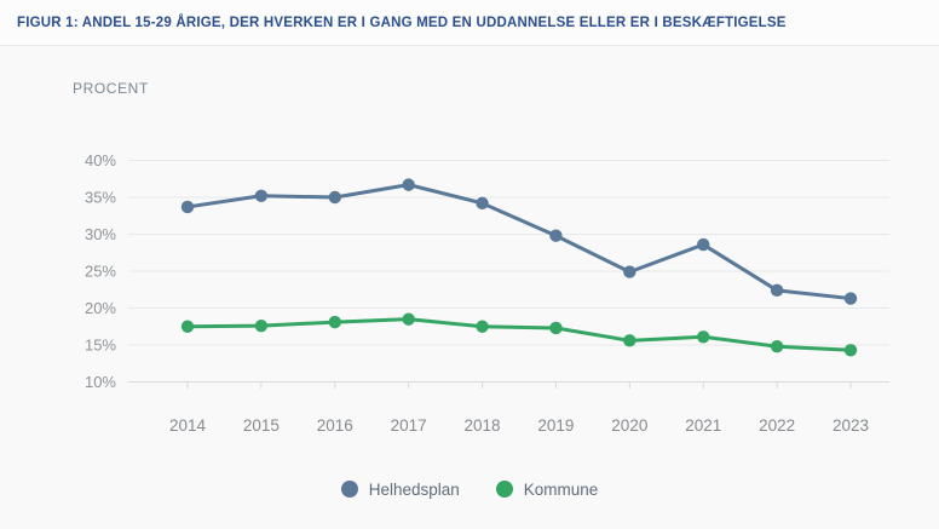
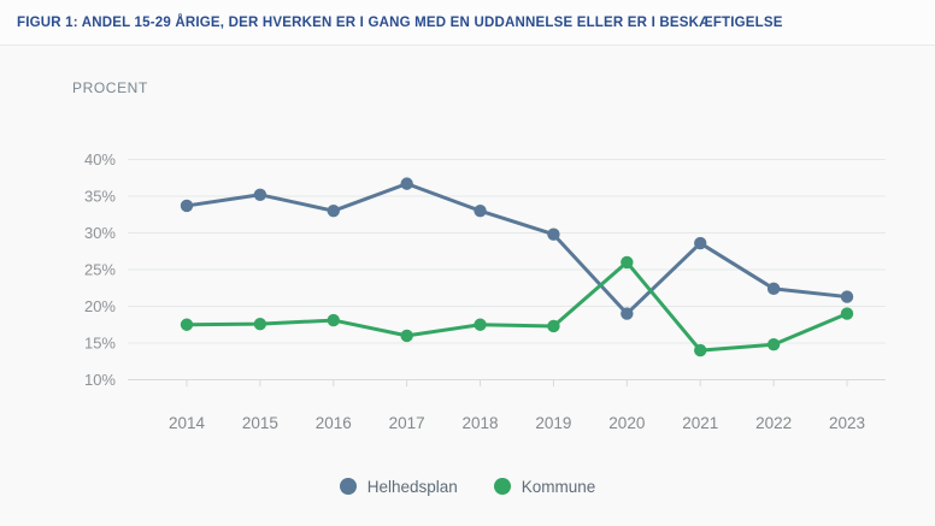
Helhedsplan/2016: 35% -> 33%
Kommune/2017: 18% -> 16%
Helhedsplan/2018: 34% -> 33%
Helhedsplan/2020: 25% -> 19%
Kommune/2020: 16% -> 26%
Kommune/2021: 16% -> 14%
Kommune/2023: 14% -> 19%
